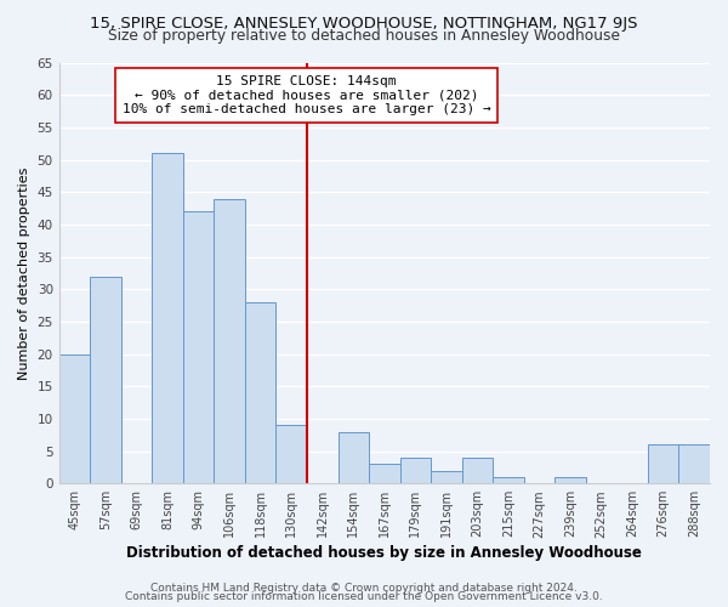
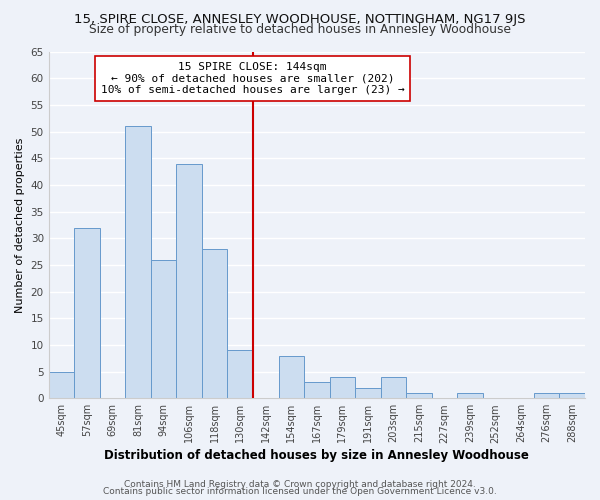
45sqm: 20 -> 5
94sqm: 42 -> 26
276sqm: 6 -> 1
288sqm: 6 -> 1
